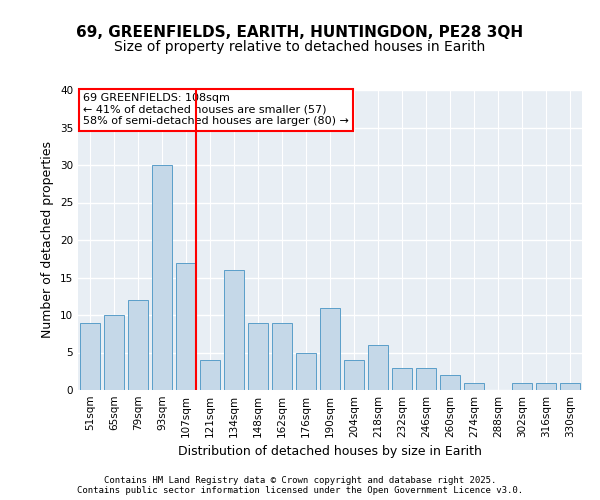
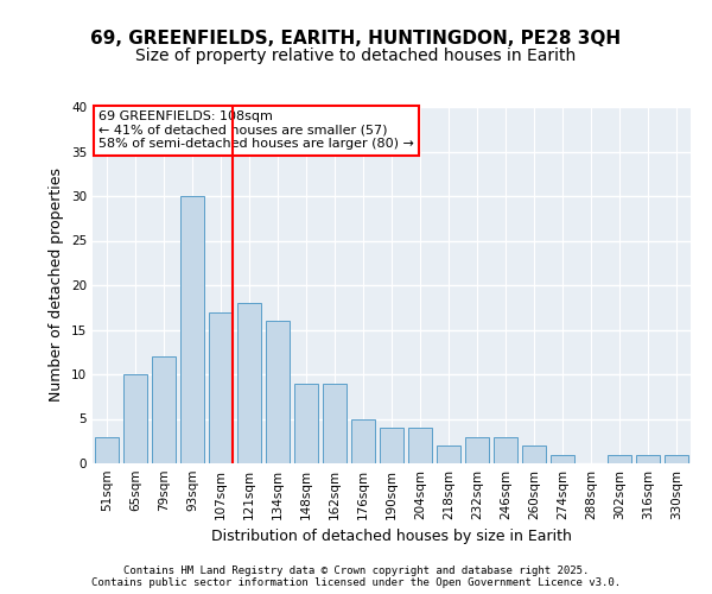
51sqm: 9 -> 3
121sqm: 4 -> 18
190sqm: 11 -> 4
218sqm: 6 -> 2
